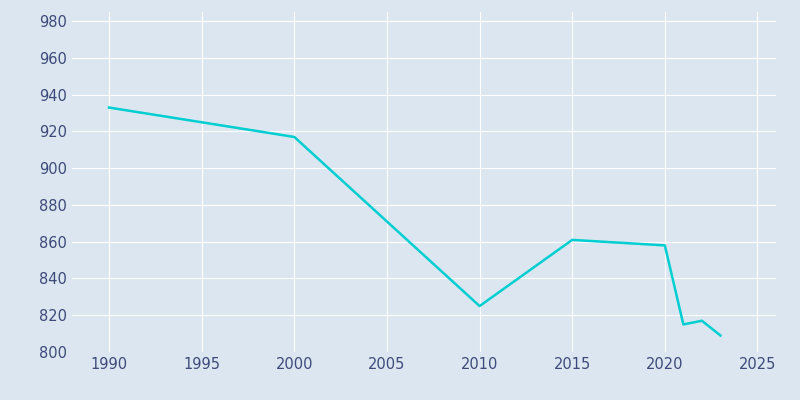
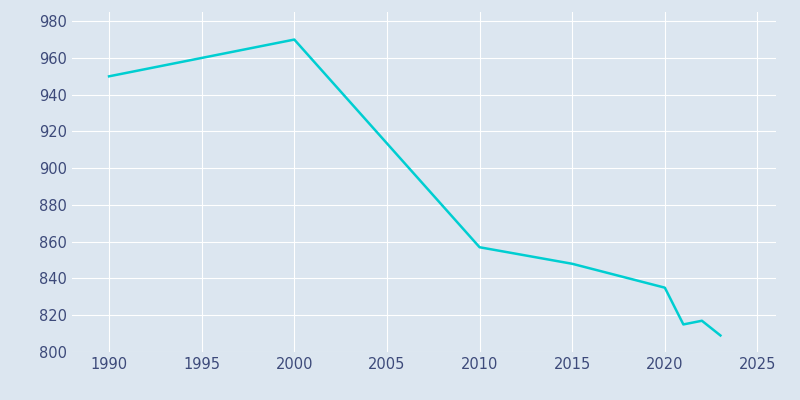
1990: 933 -> 950
2000: 917 -> 970
2010: 825 -> 857
2015: 861 -> 848
2020: 858 -> 835
